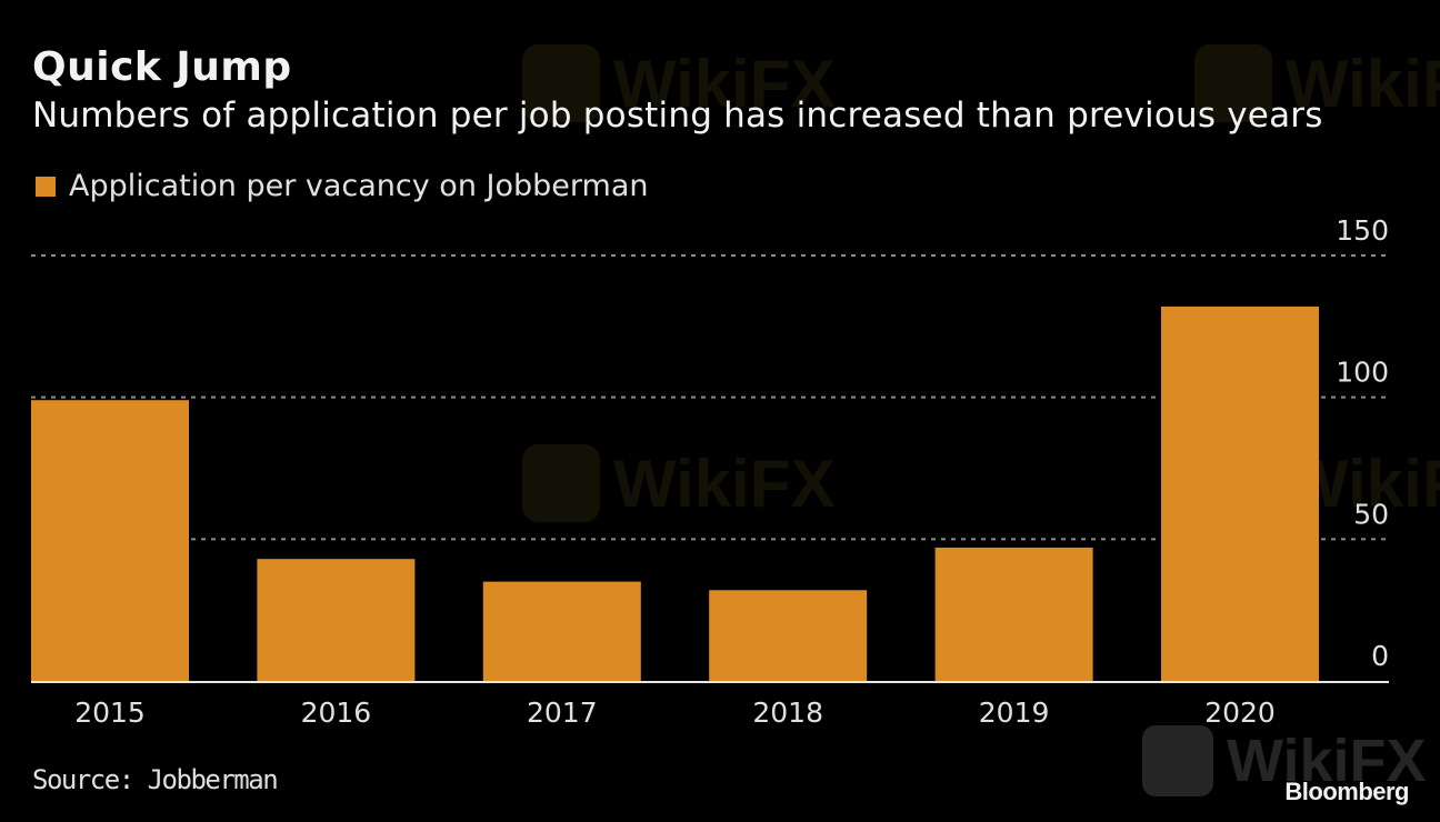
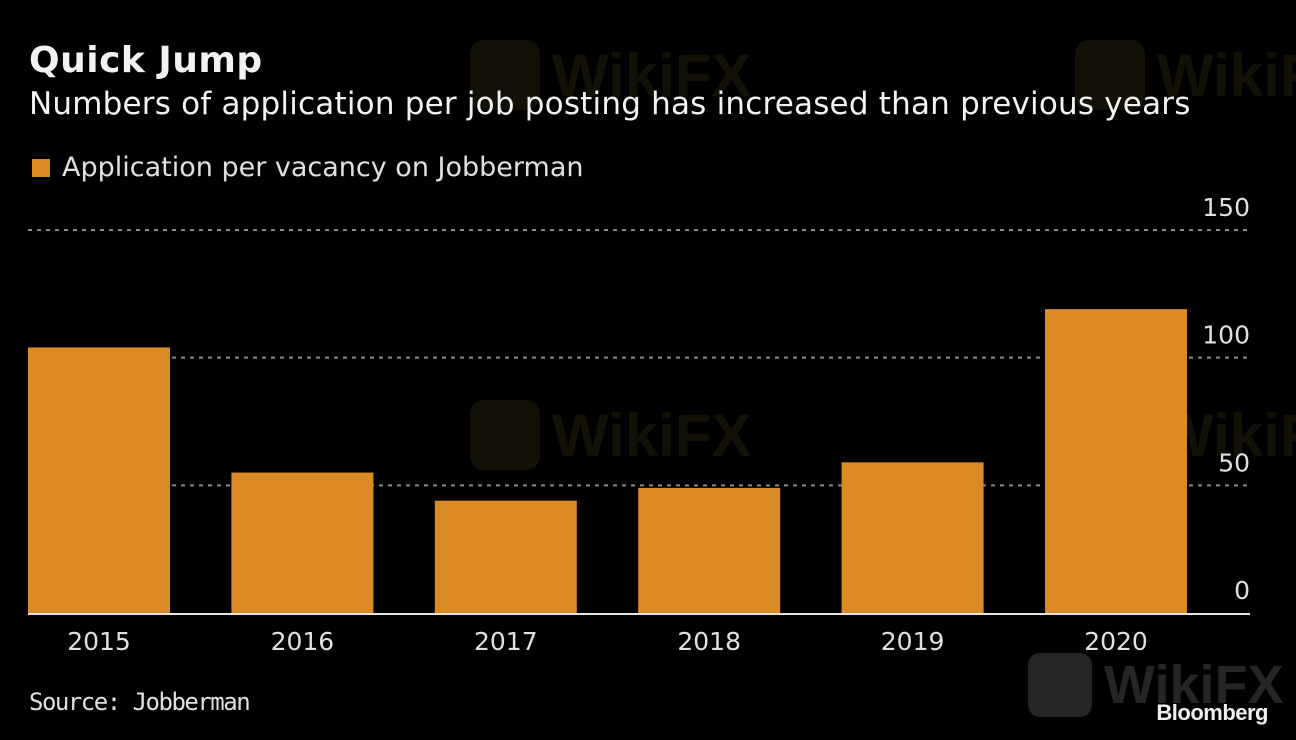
2015: 99 -> 104
2016: 43 -> 55
2017: 35 -> 44
2018: 32 -> 49
2019: 47 -> 59
2020: 132 -> 119
